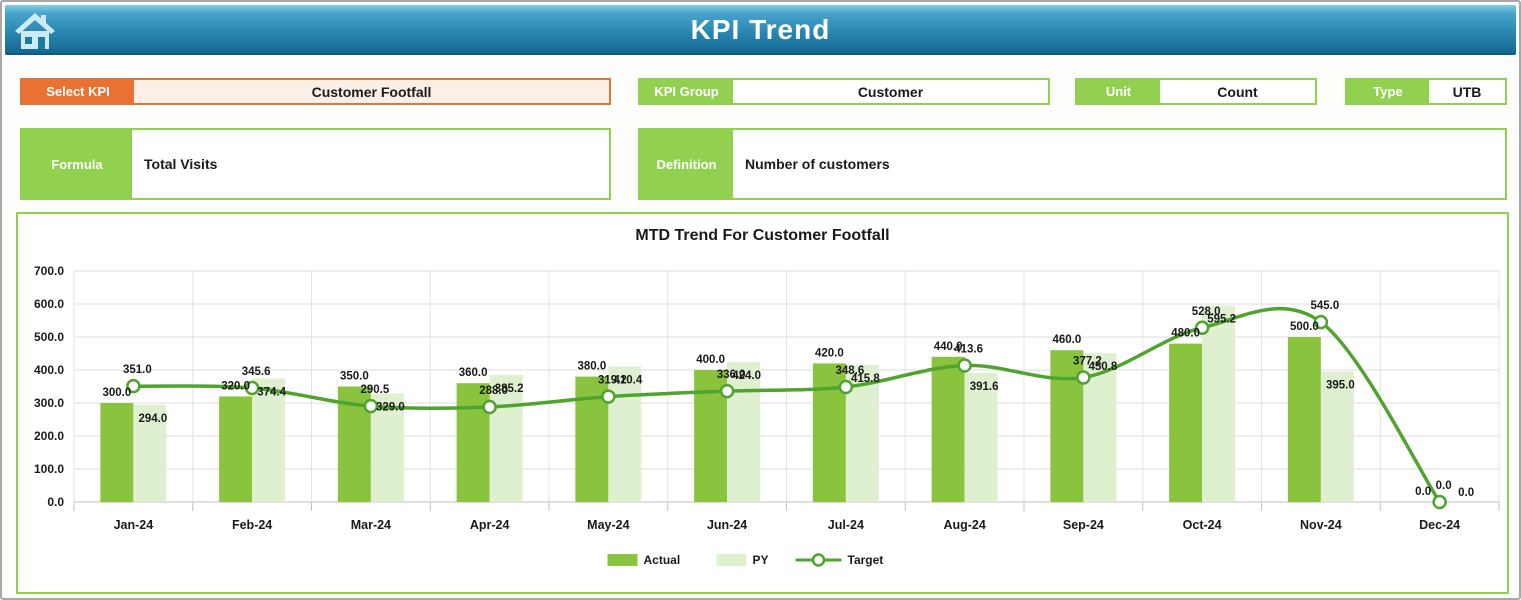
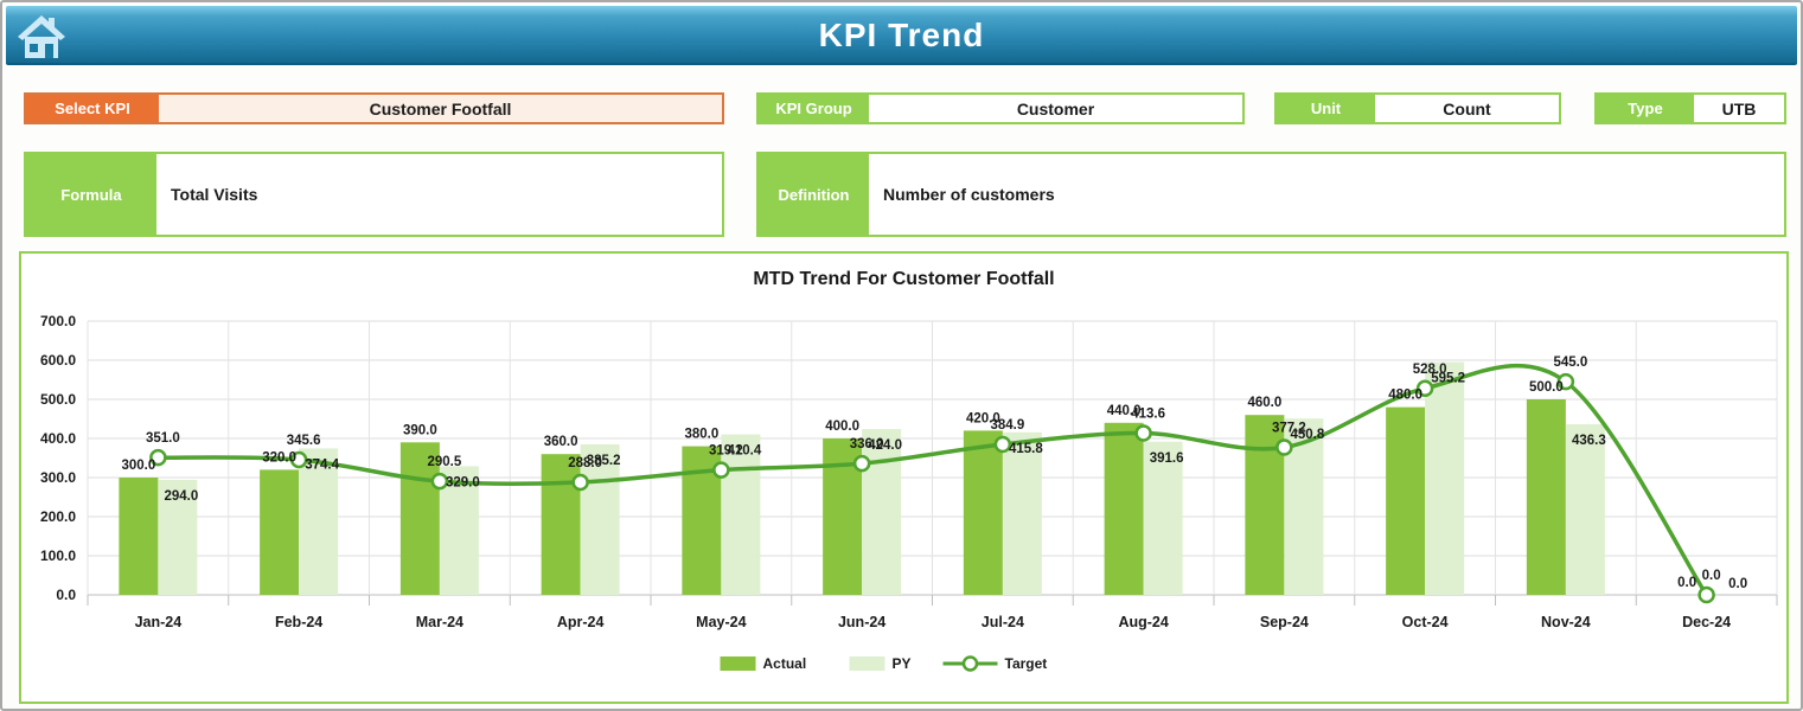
Actual/Mar-24: 350.0 -> 390.0
Target/Jul-24: 348.6 -> 384.9
PY/Nov-24: 395.0 -> 436.3
